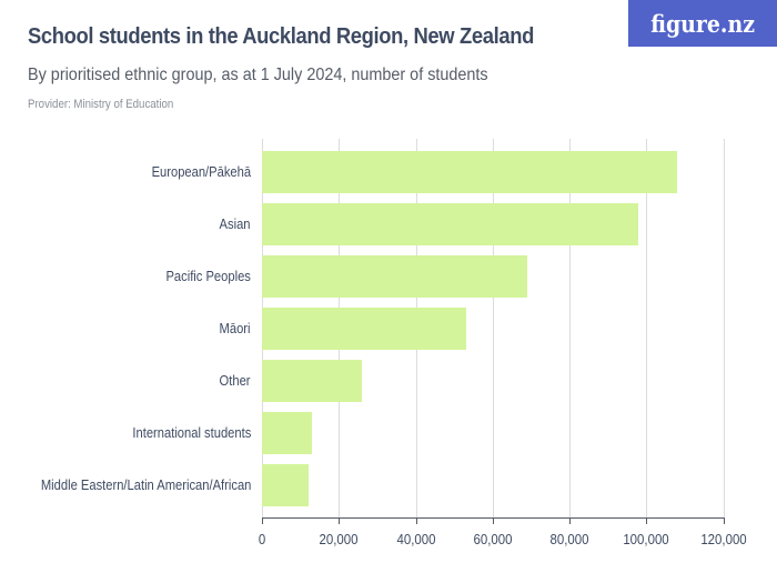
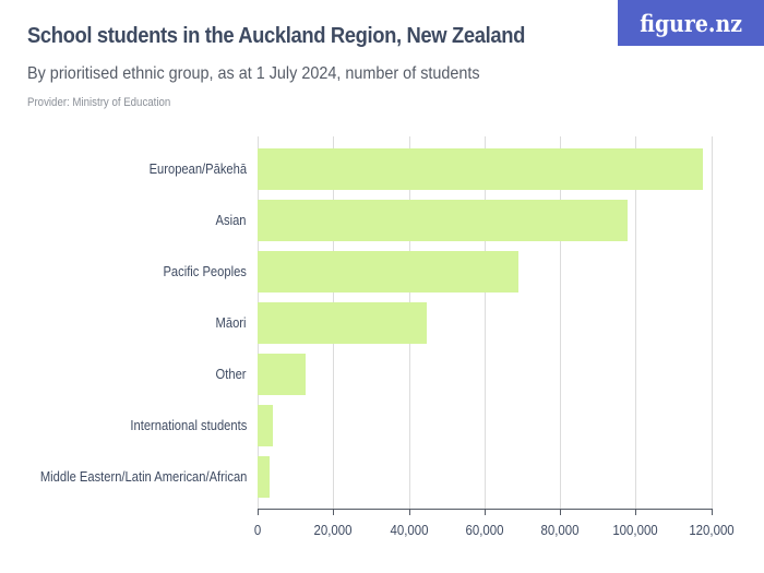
European/Pākehā: 108000 -> 118000
Māori: 53000 -> 45000
Other: 26000 -> 13000
International students: 13000 -> 4000
Middle Eastern/Latin American/African: 12000 -> 3000
